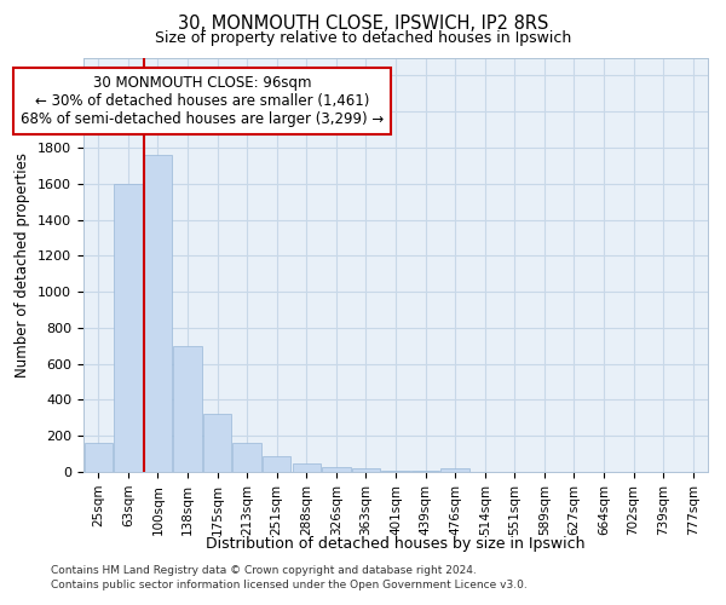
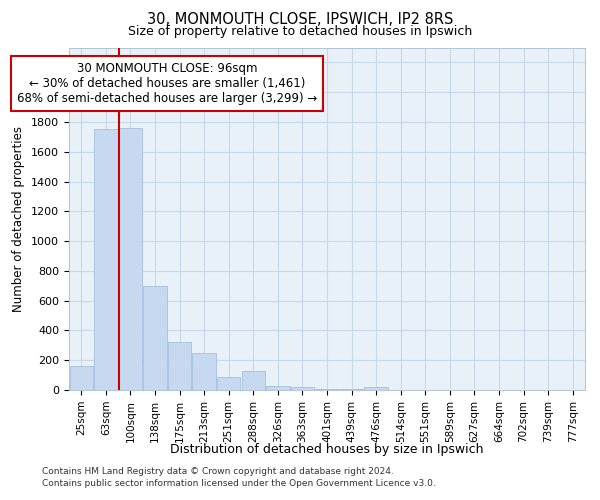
63sqm: 1600 -> 1750
213sqm: 160 -> 250
288sqm: 50 -> 130
